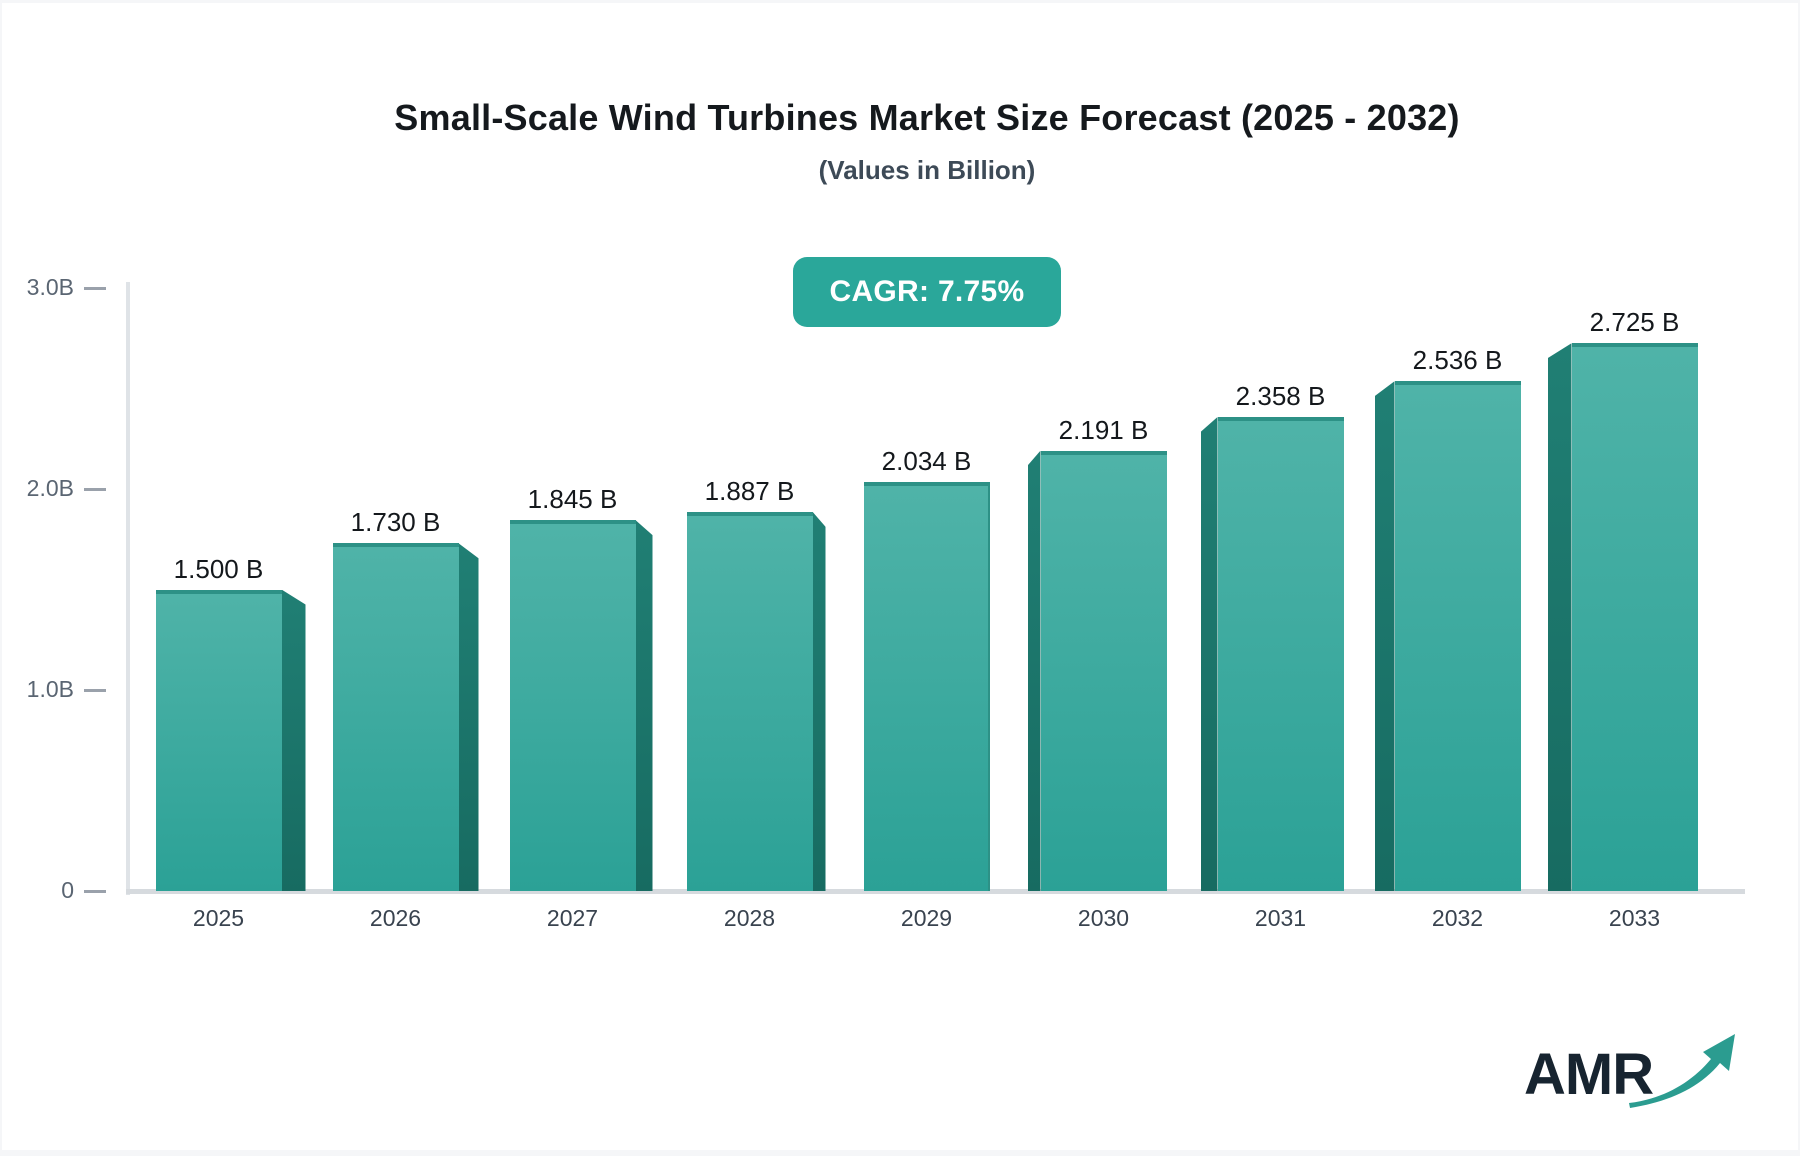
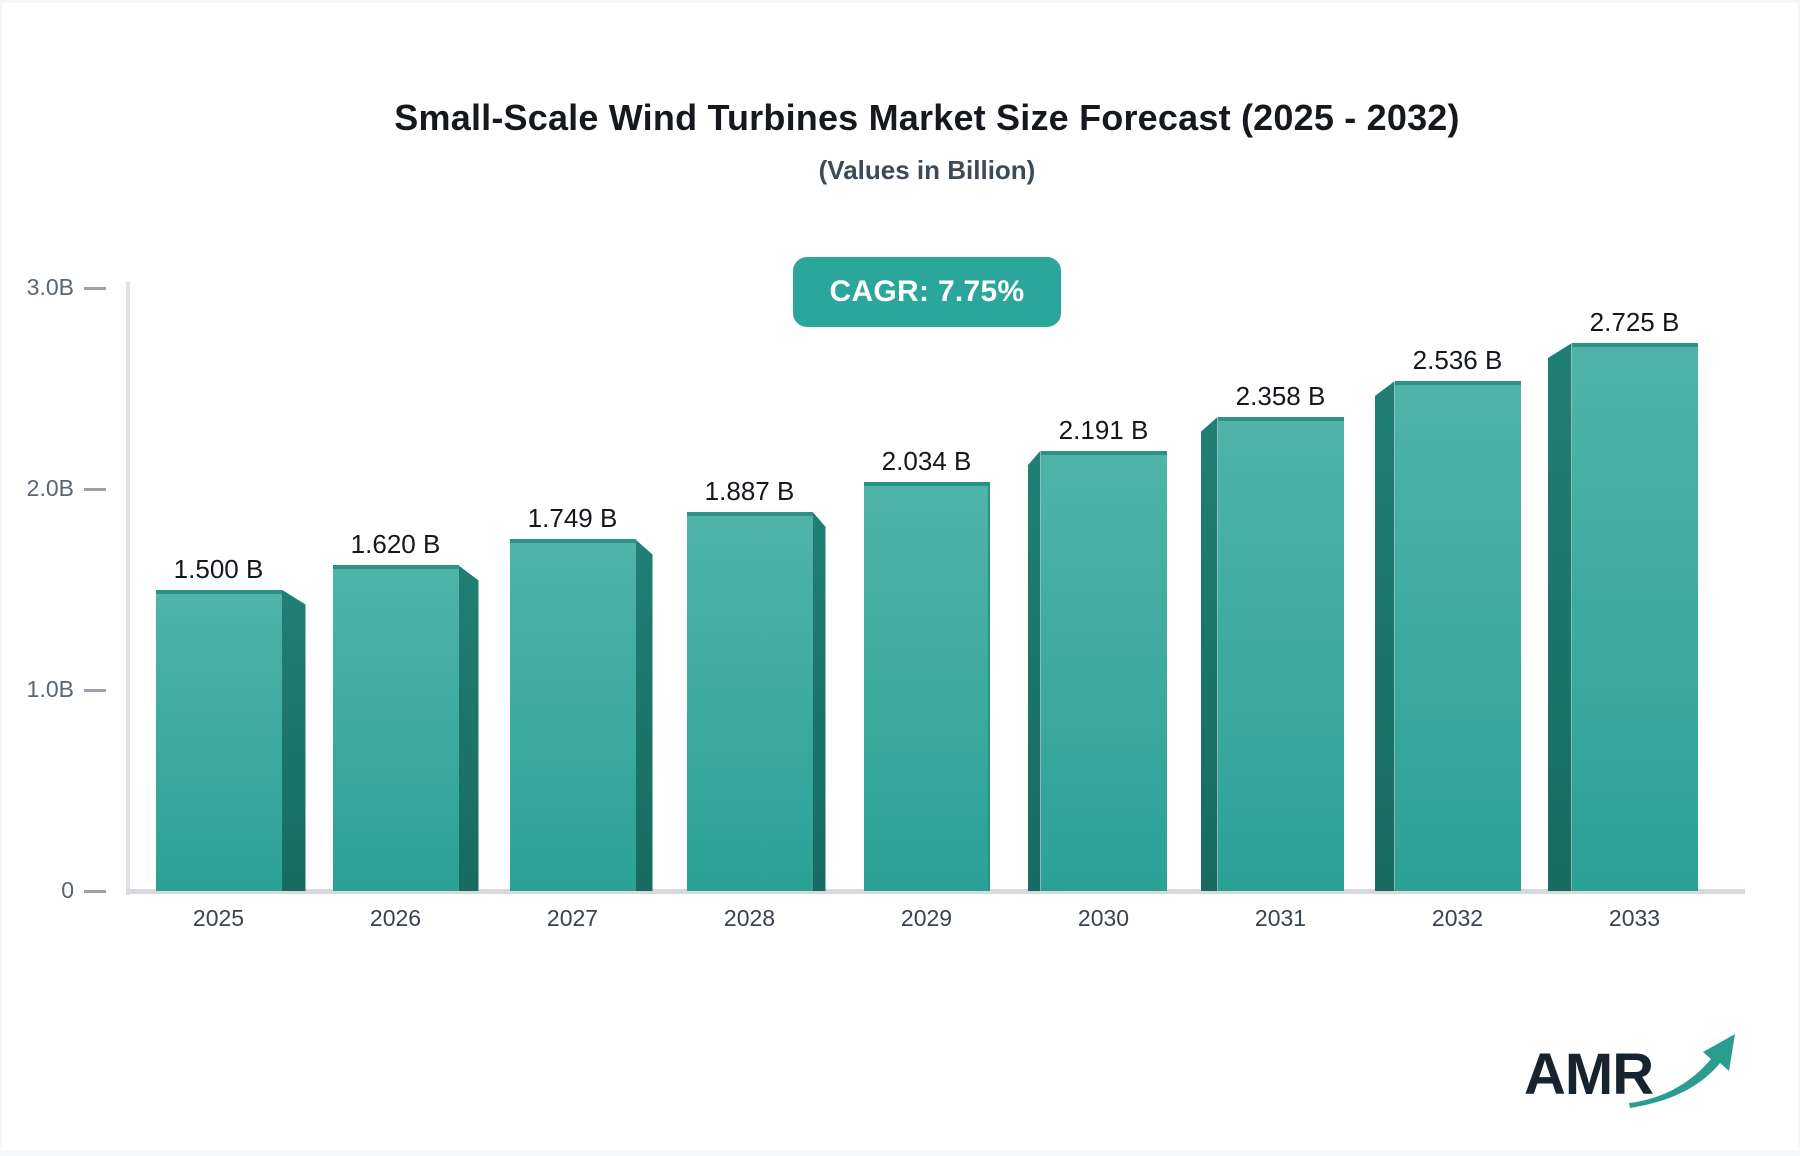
2026: 1.730 -> 1.620
2027: 1.845 -> 1.749
